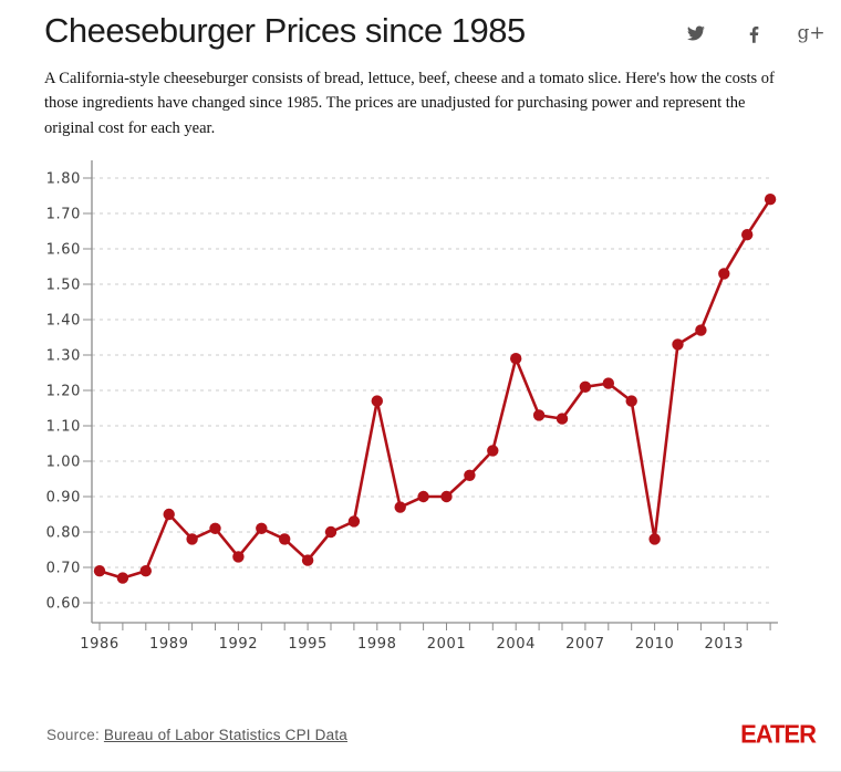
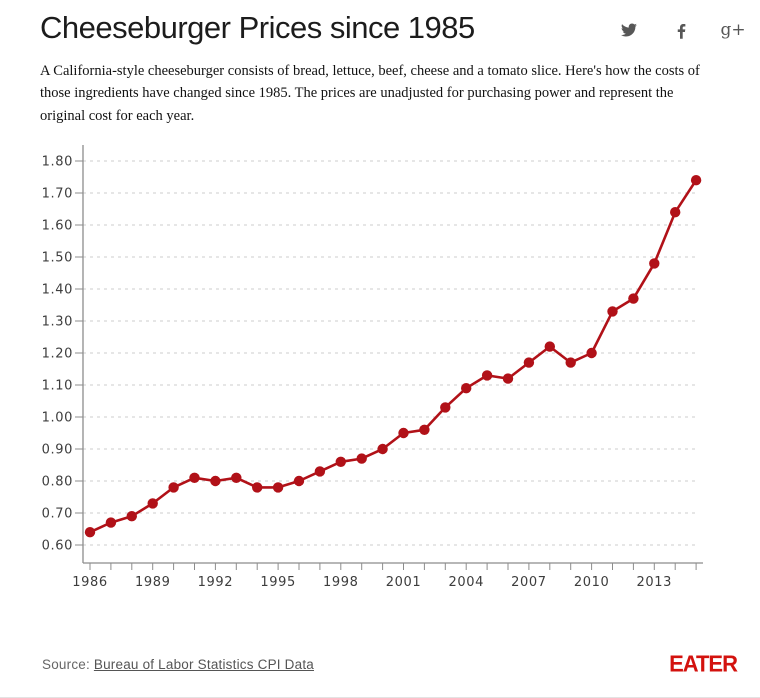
1986: $0.69 -> $0.64
1989: $0.85 -> $0.73
1992: $0.73 -> $0.80
1995: $0.72 -> $0.78
1998: $1.17 -> $0.86
2001: $0.90 -> $0.95
2004: $1.29 -> $1.09
2007: $1.21 -> $1.17
2010: $0.78 -> $1.20
2013: $1.53 -> $1.48
